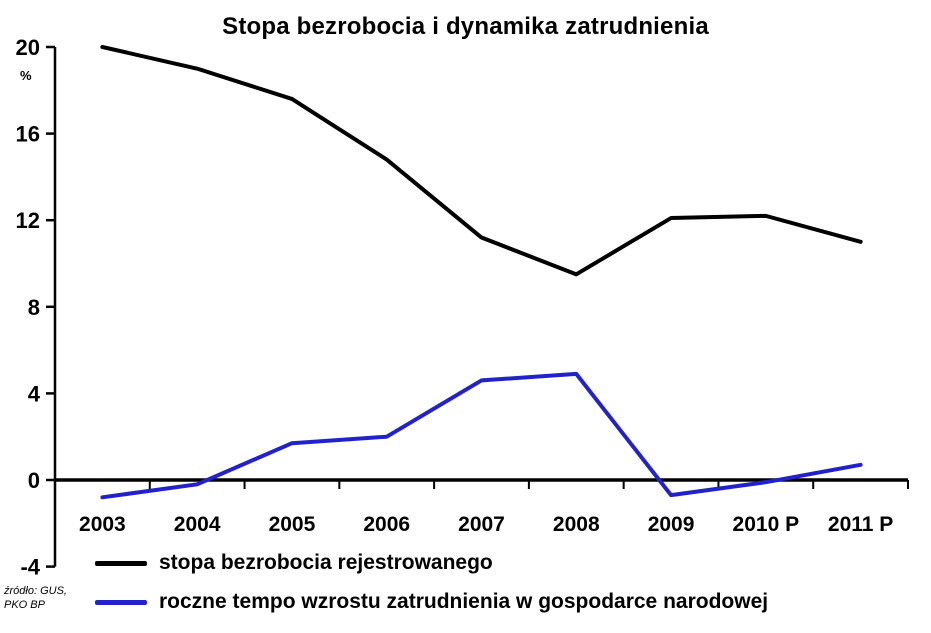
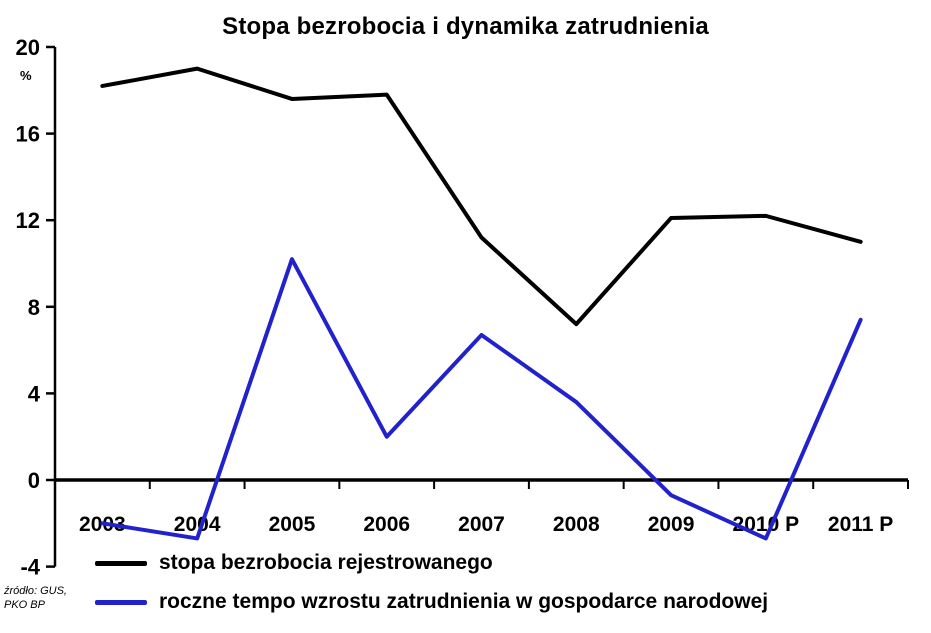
stopa bezrobocia rejestrowanego/2003: 20.0 -> 18.2
roczne tempo wzrostu zatrudnienia w gospodarce narodowej/2003: -0.8 -> -2.0
roczne tempo wzrostu zatrudnienia w gospodarce narodowej/2004: -0.2 -> -2.7
roczne tempo wzrostu zatrudnienia w gospodarce narodowej/2005: 1.7 -> 10.2
stopa bezrobocia rejestrowanego/2006: 14.8 -> 17.8
roczne tempo wzrostu zatrudnienia w gospodarce narodowej/2007: 4.6 -> 6.7
stopa bezrobocia rejestrowanego/2008: 9.5 -> 7.2
roczne tempo wzrostu zatrudnienia w gospodarce narodowej/2008: 4.9 -> 3.6
roczne tempo wzrostu zatrudnienia w gospodarce narodowej/2010 P: -0.1 -> -2.7
roczne tempo wzrostu zatrudnienia w gospodarce narodowej/2011 P: 0.7 -> 7.4
